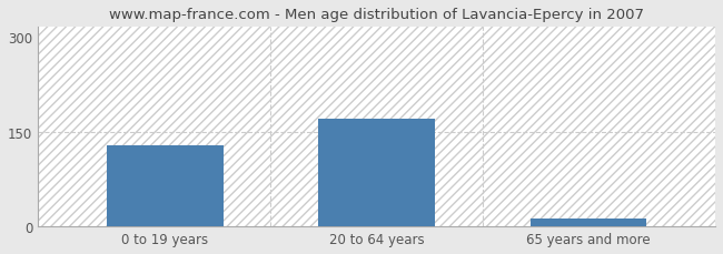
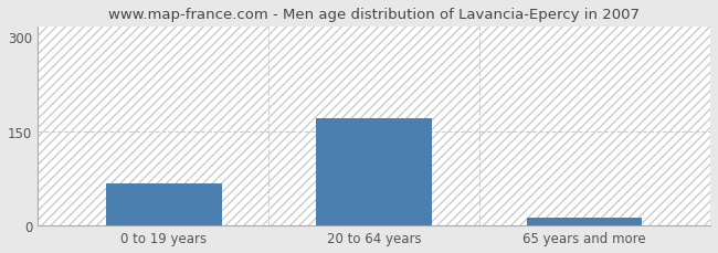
0 to 19 years: 128 -> 66
